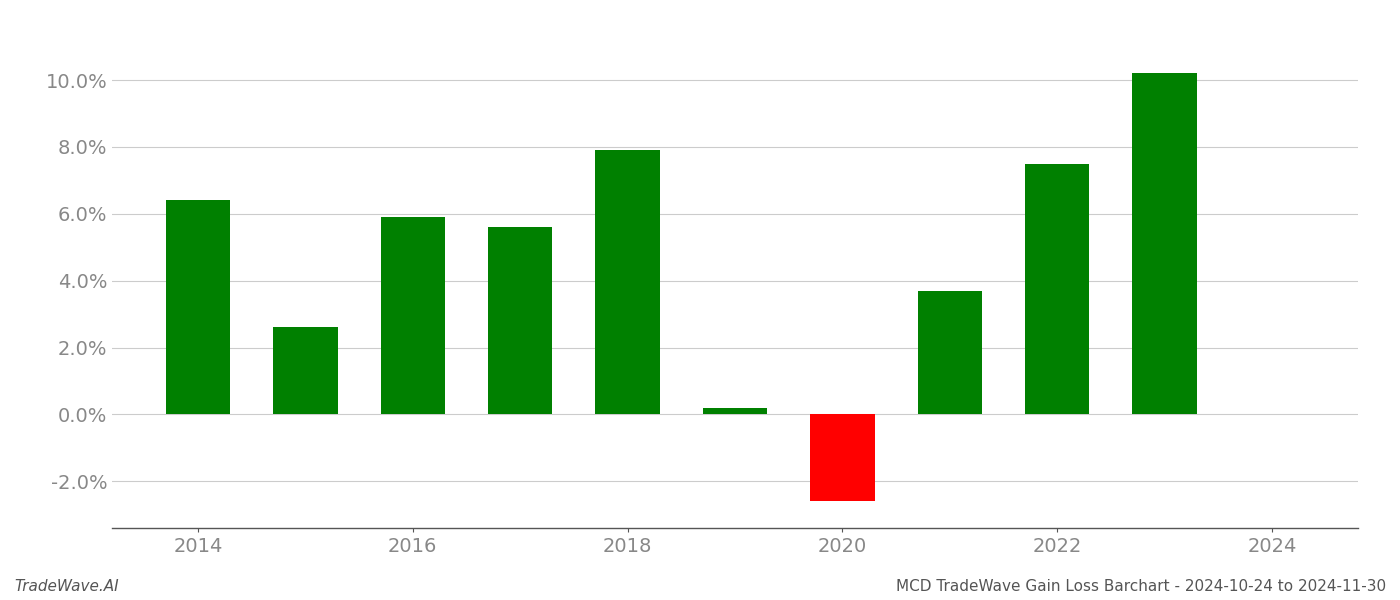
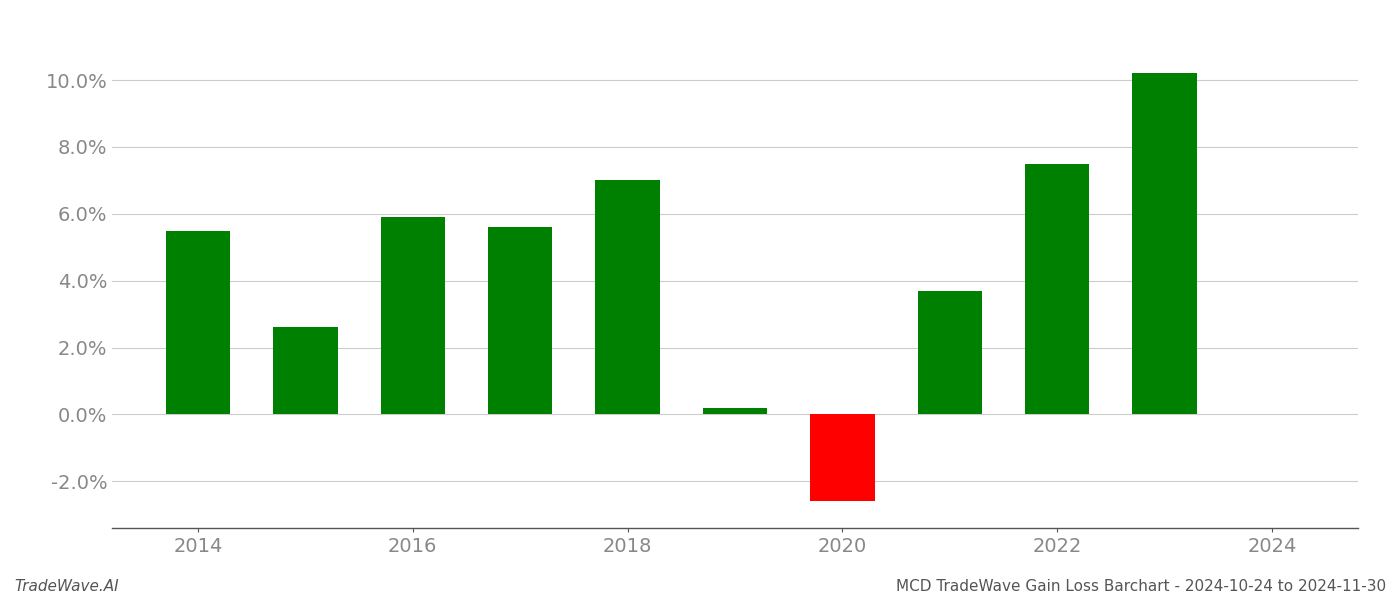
2014: 6.4% -> 5.5%
2018: 7.9% -> 7.0%
